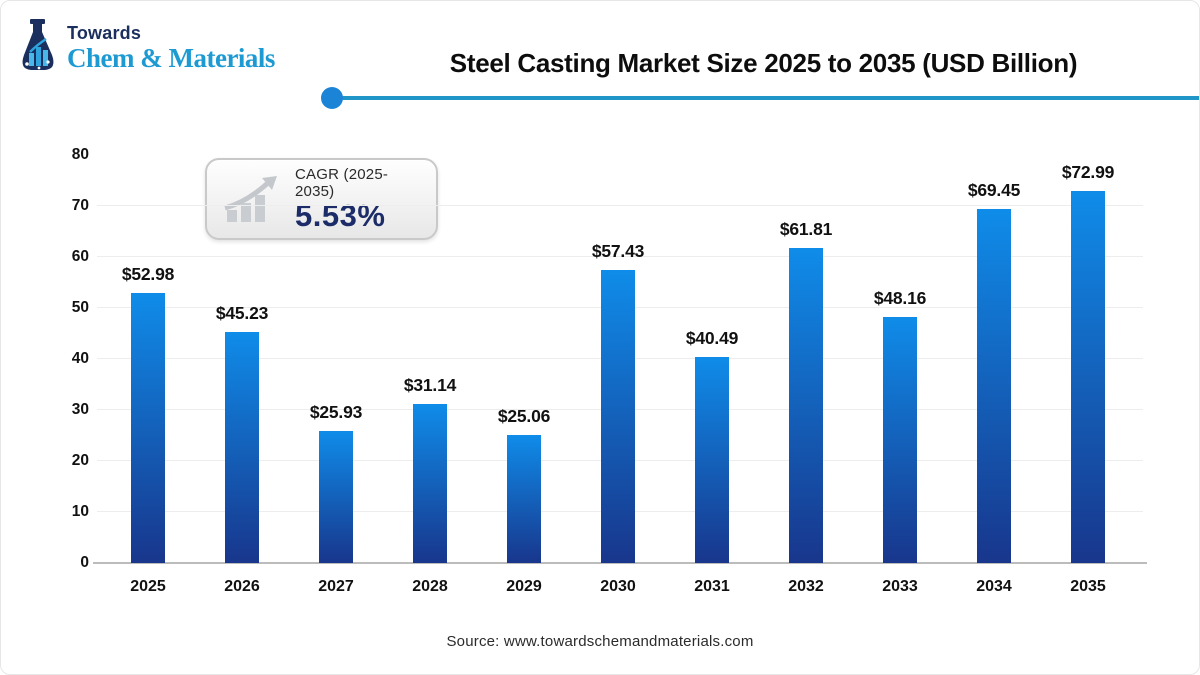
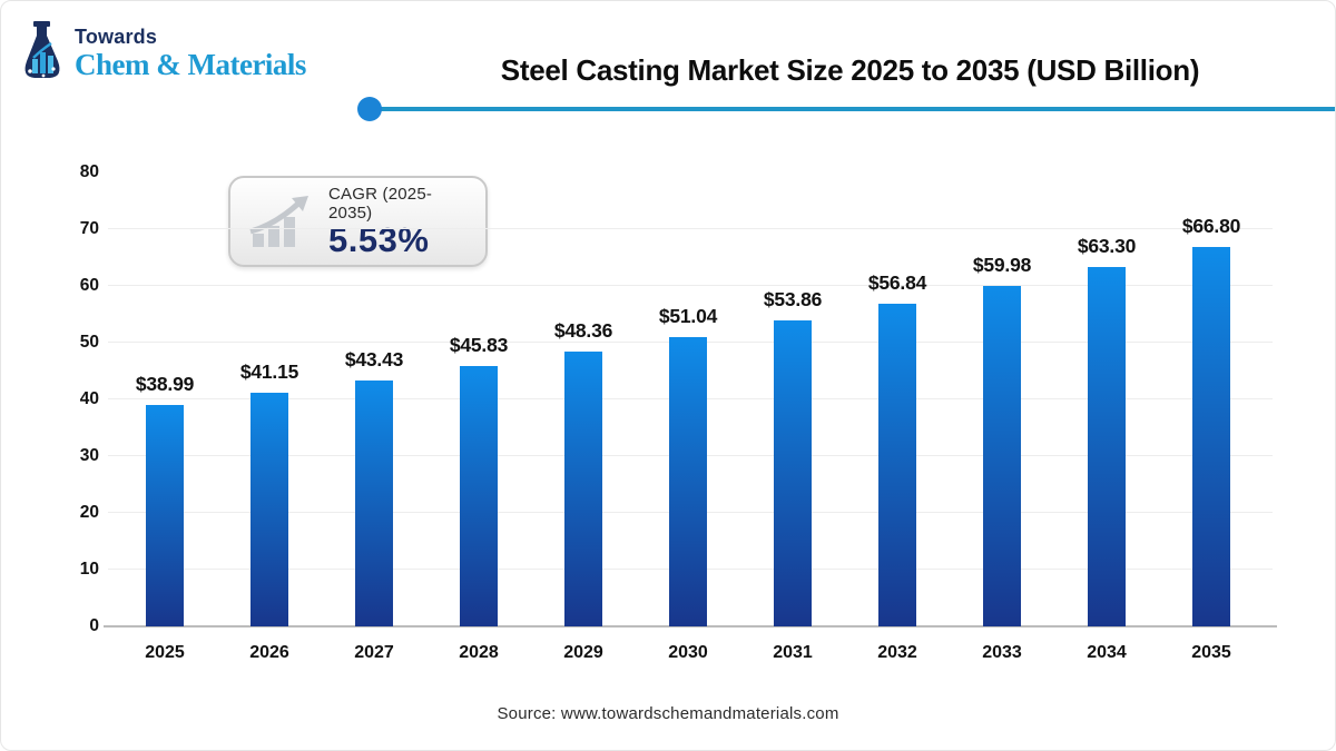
2025: $52.98 -> $38.99
2026: $45.23 -> $41.15
2027: $25.93 -> $43.43
2028: $31.14 -> $45.83
2029: $25.06 -> $48.36
2030: $57.43 -> $51.04
2031: $40.49 -> $53.86
2032: $61.81 -> $56.84
2033: $48.16 -> $59.98
2034: $69.45 -> $63.30
2035: $72.99 -> $66.80
